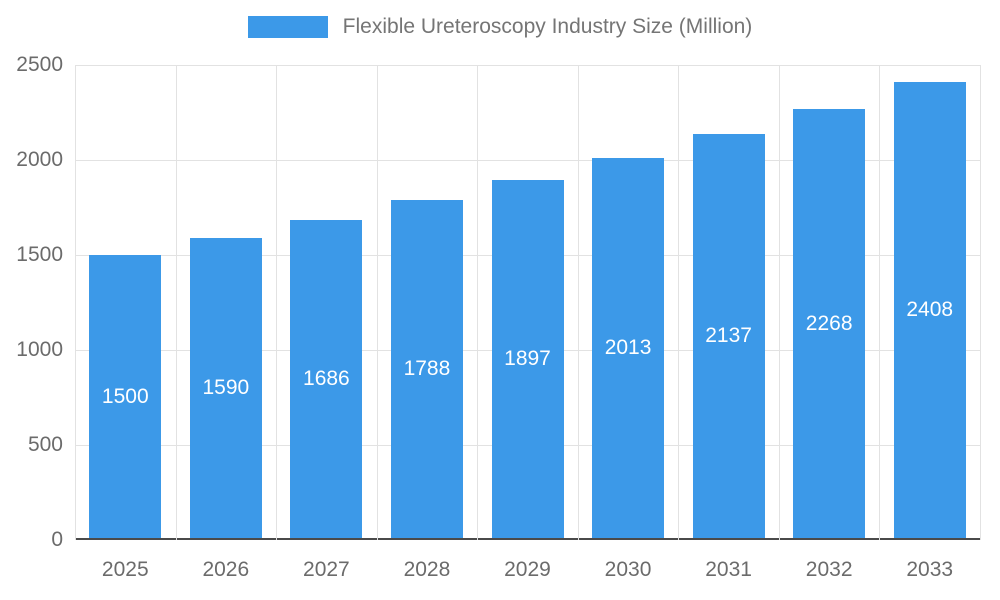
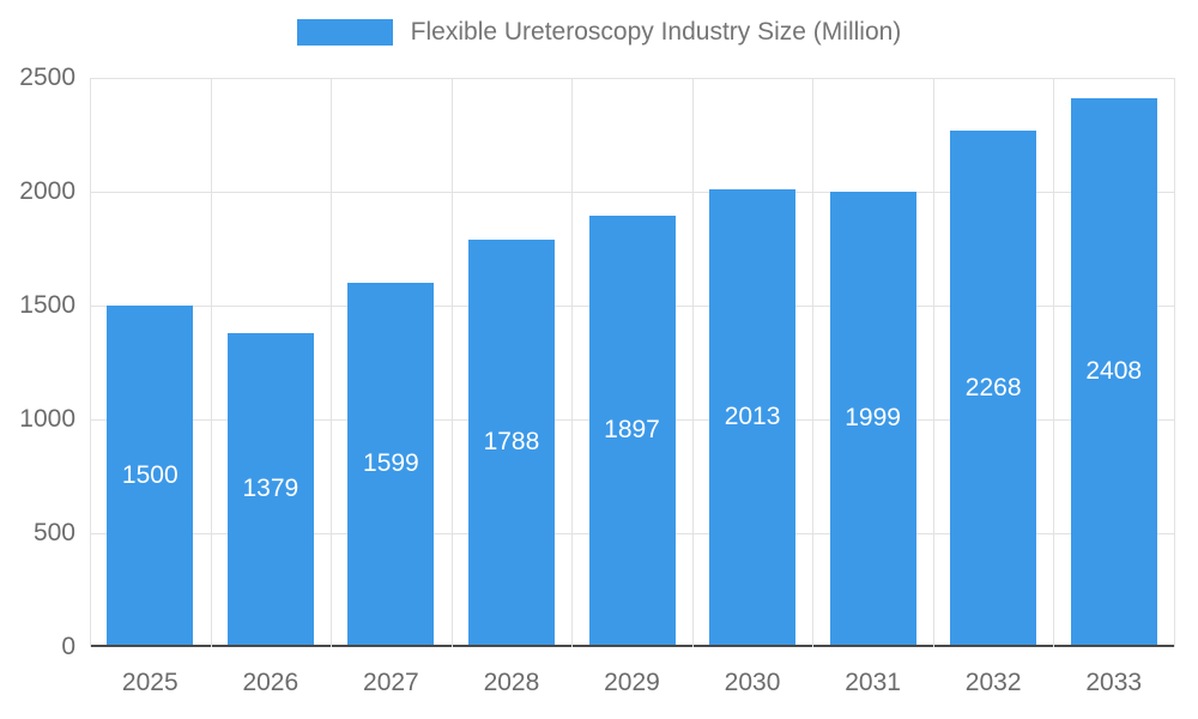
2026: 1590 -> 1379
2027: 1686 -> 1599
2031: 2137 -> 1999
